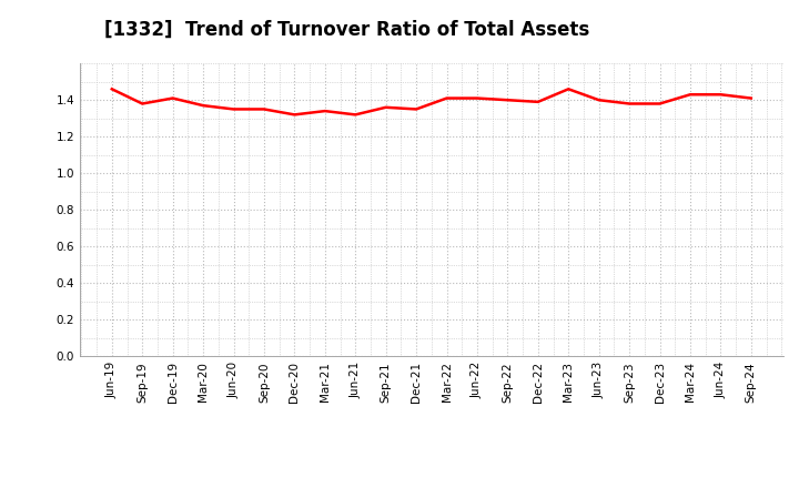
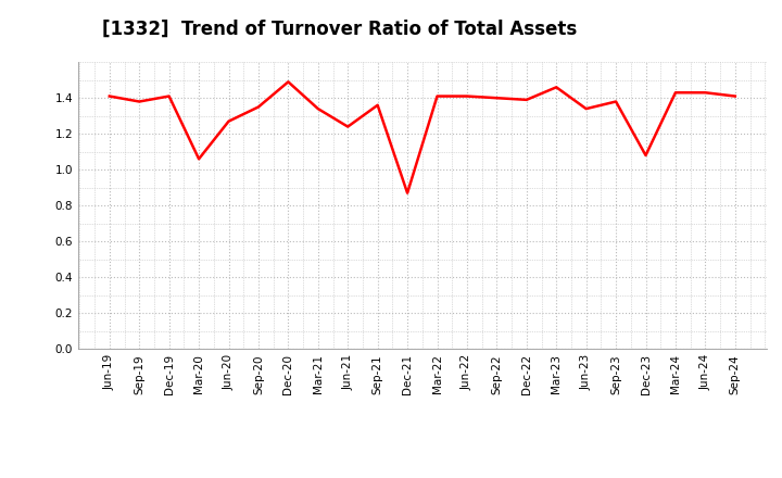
Jun-19: 1.46 -> 1.41
Mar-20: 1.37 -> 1.06
Jun-20: 1.35 -> 1.27
Dec-20: 1.32 -> 1.49
Jun-21: 1.32 -> 1.24
Dec-21: 1.35 -> 0.87
Jun-23: 1.40 -> 1.34
Dec-23: 1.38 -> 1.08
